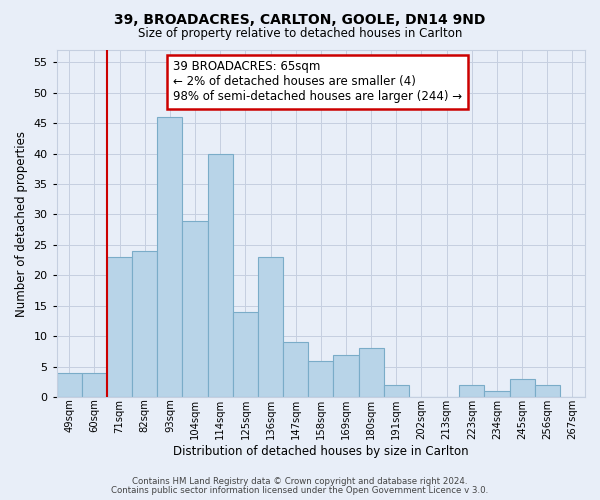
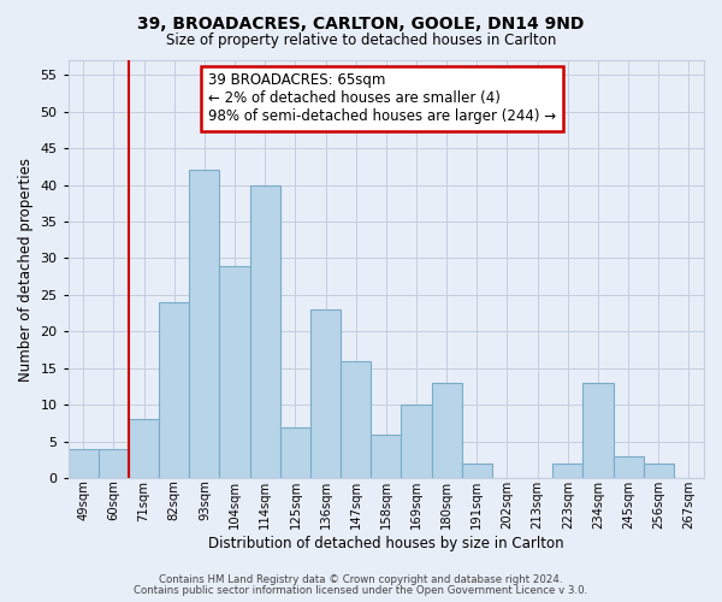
71sqm: 23 -> 8
93sqm: 46 -> 42
125sqm: 14 -> 7
147sqm: 9 -> 16
169sqm: 7 -> 10
180sqm: 8 -> 13
234sqm: 1 -> 13
